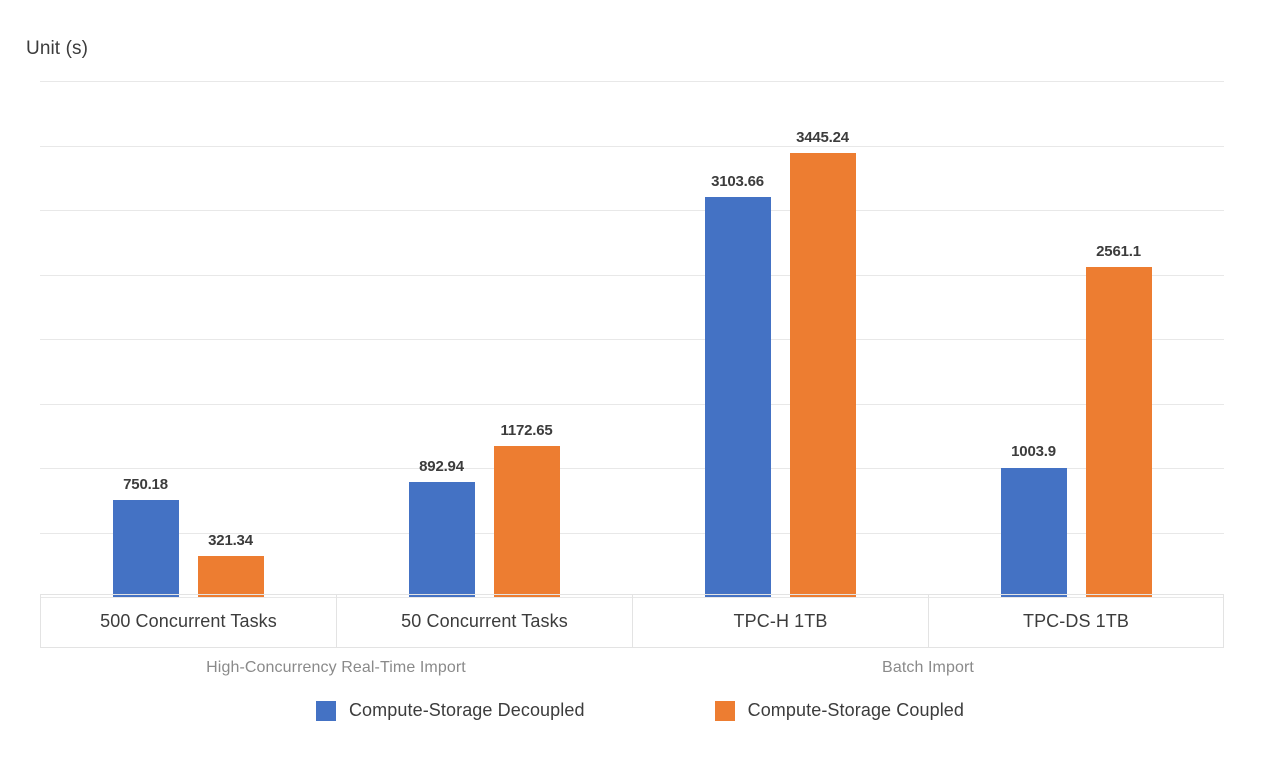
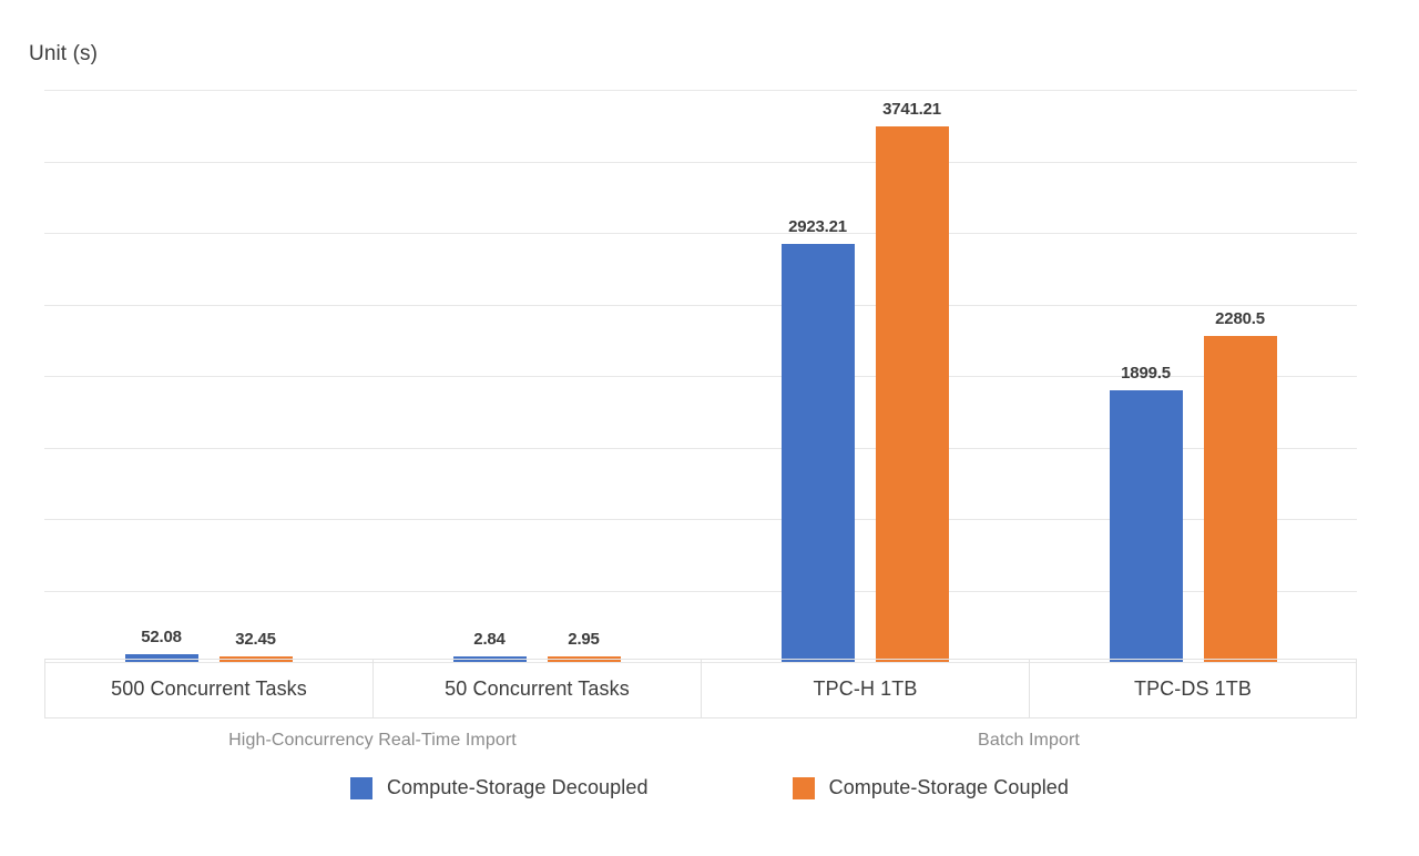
Compute-Storage Decoupled/500 Concurrent Tasks: 750.18 -> 52.08
Compute-Storage Coupled/500 Concurrent Tasks: 321.34 -> 32.45
Compute-Storage Decoupled/50 Concurrent Tasks: 892.94 -> 2.84
Compute-Storage Coupled/50 Concurrent Tasks: 1172.65 -> 2.95
Compute-Storage Decoupled/TPC-H 1TB: 3103.66 -> 2923.21
Compute-Storage Coupled/TPC-H 1TB: 3445.24 -> 3741.21
Compute-Storage Decoupled/TPC-DS 1TB: 1003.9 -> 1899.5
Compute-Storage Coupled/TPC-DS 1TB: 2561.1 -> 2280.5
